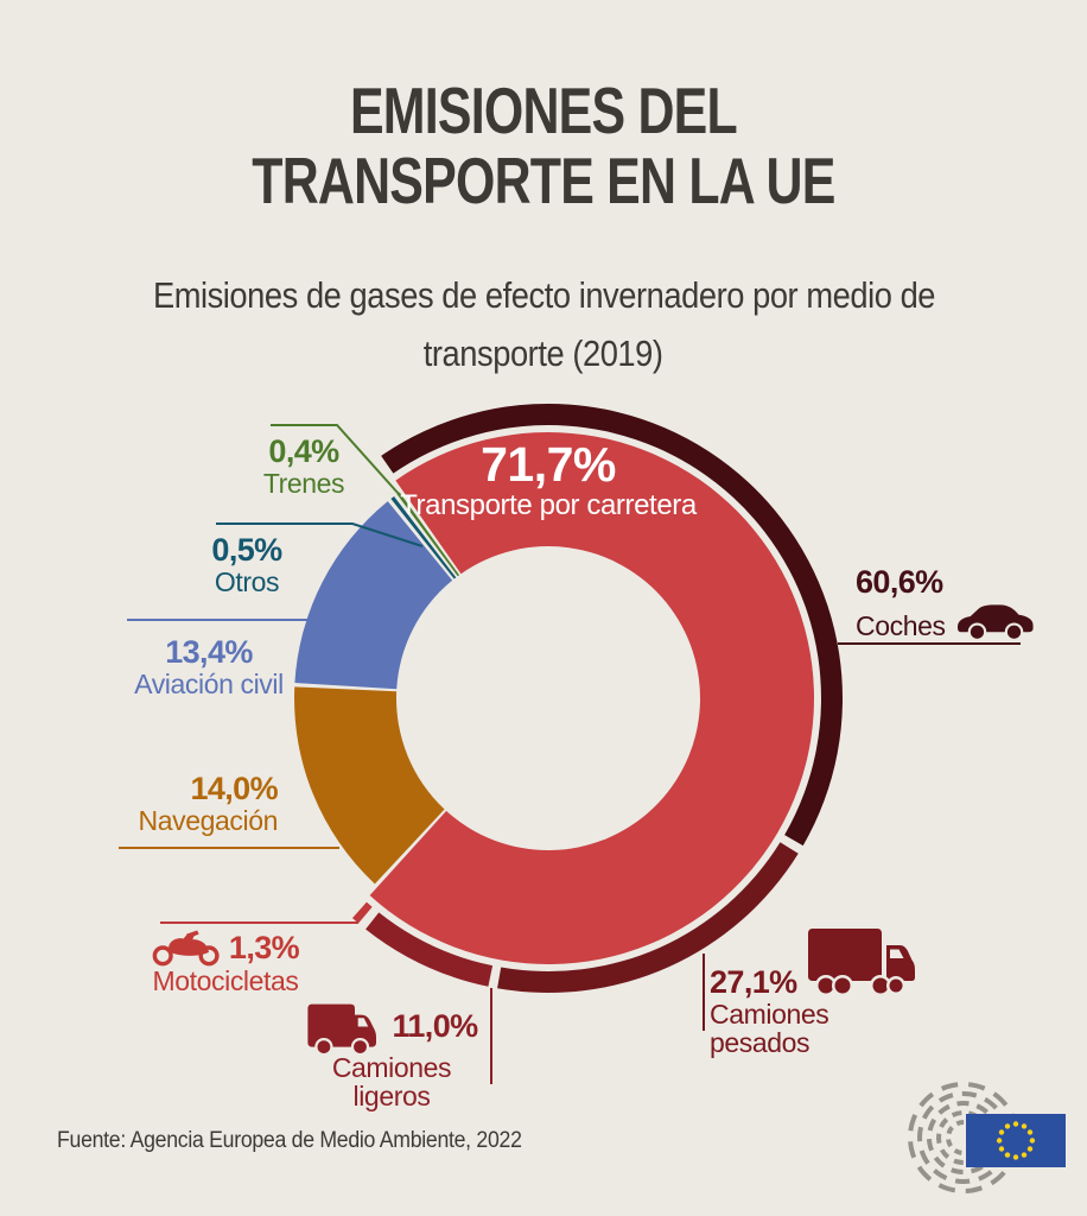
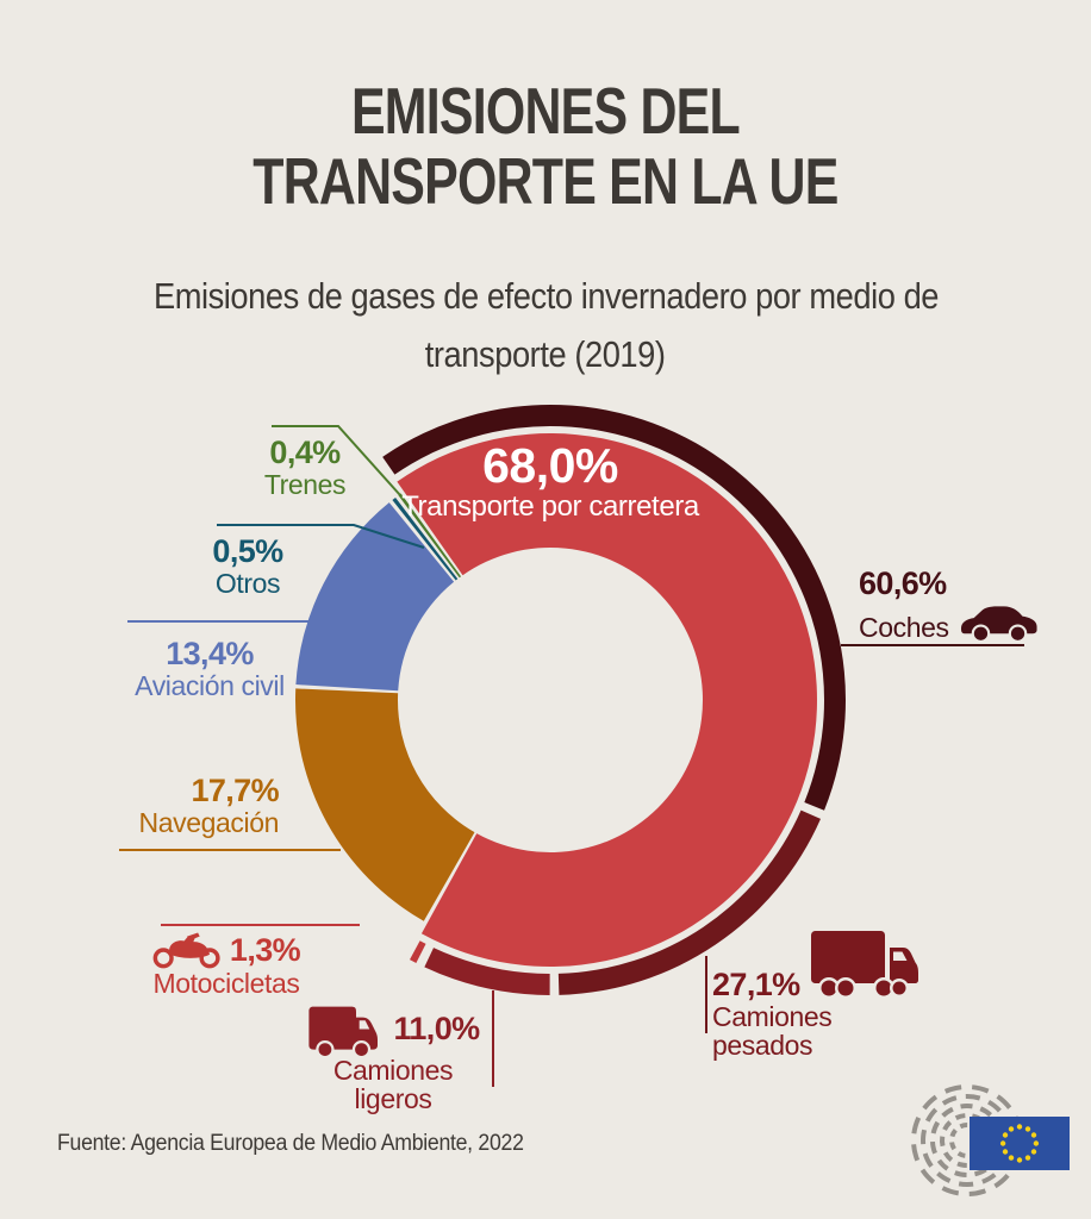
Transporte por carretera: 71,7% -> 68,0%
Navegación: 14,0% -> 17,7%
